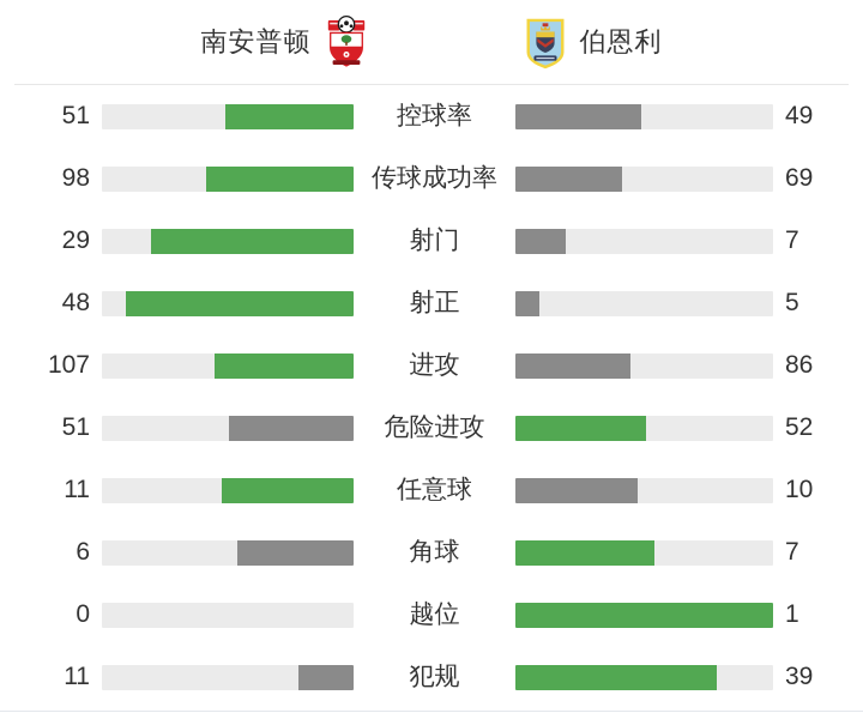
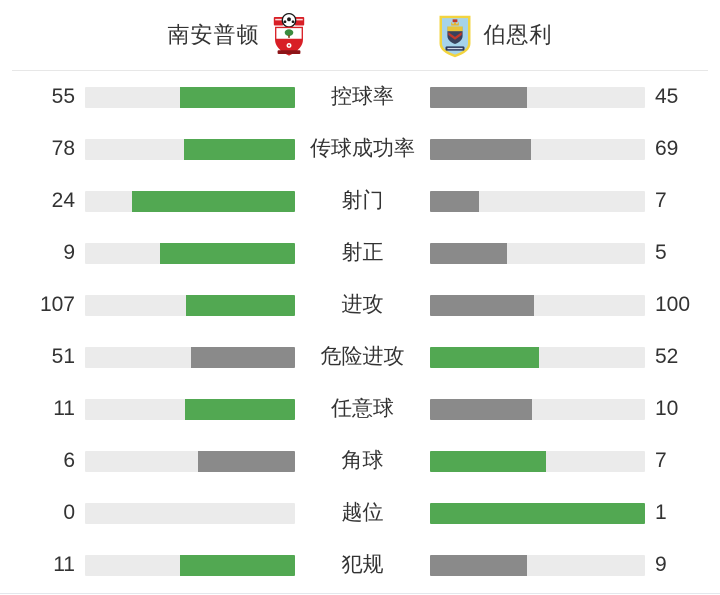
南安普顿/控球率: 51 -> 55
伯恩利/控球率: 49 -> 45
南安普顿/传球成功率: 98 -> 78
南安普顿/射门: 29 -> 24
南安普顿/射正: 48 -> 9
伯恩利/进攻: 86 -> 100
伯恩利/犯规: 39 -> 9
